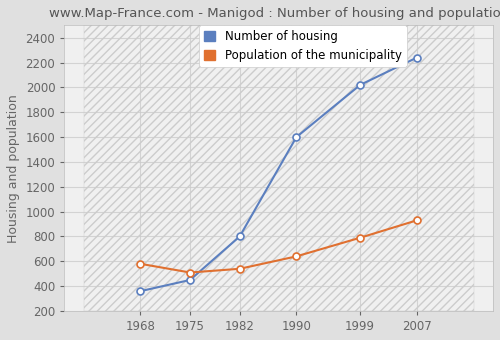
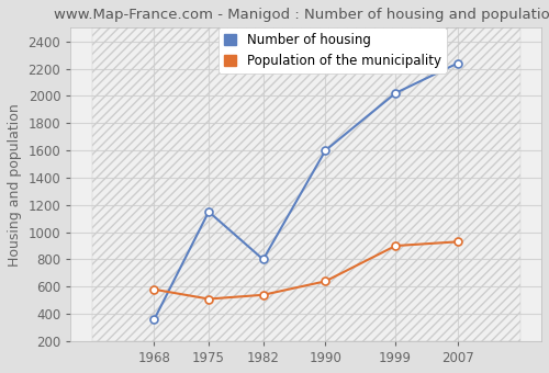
Number of housing/1975: 450 -> 1150
Population of the municipality/1999: 790 -> 900
